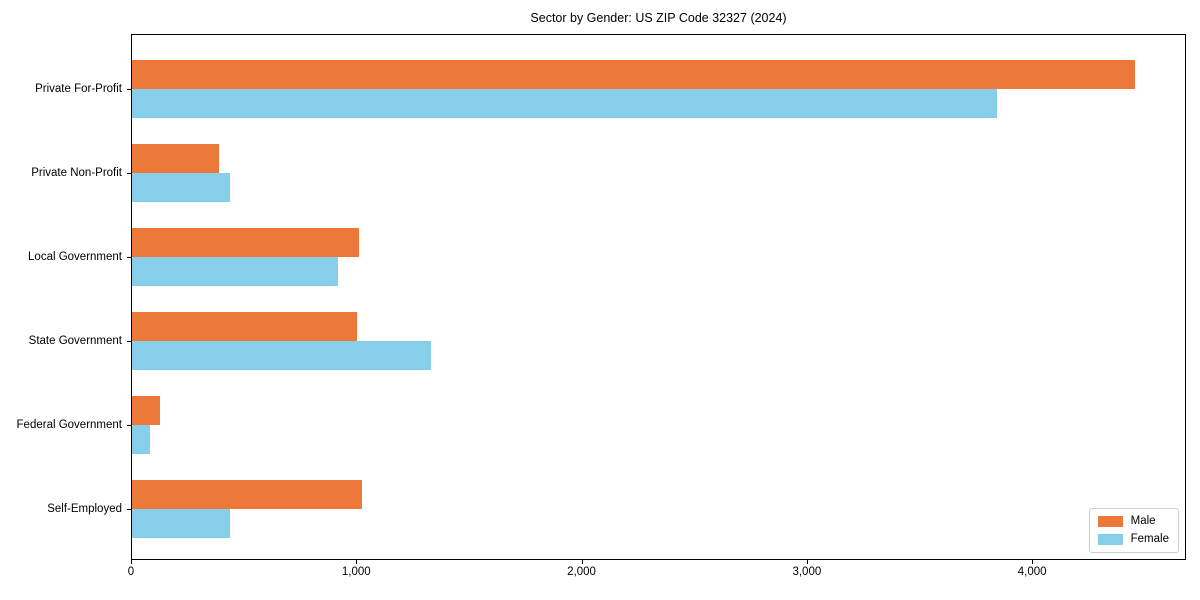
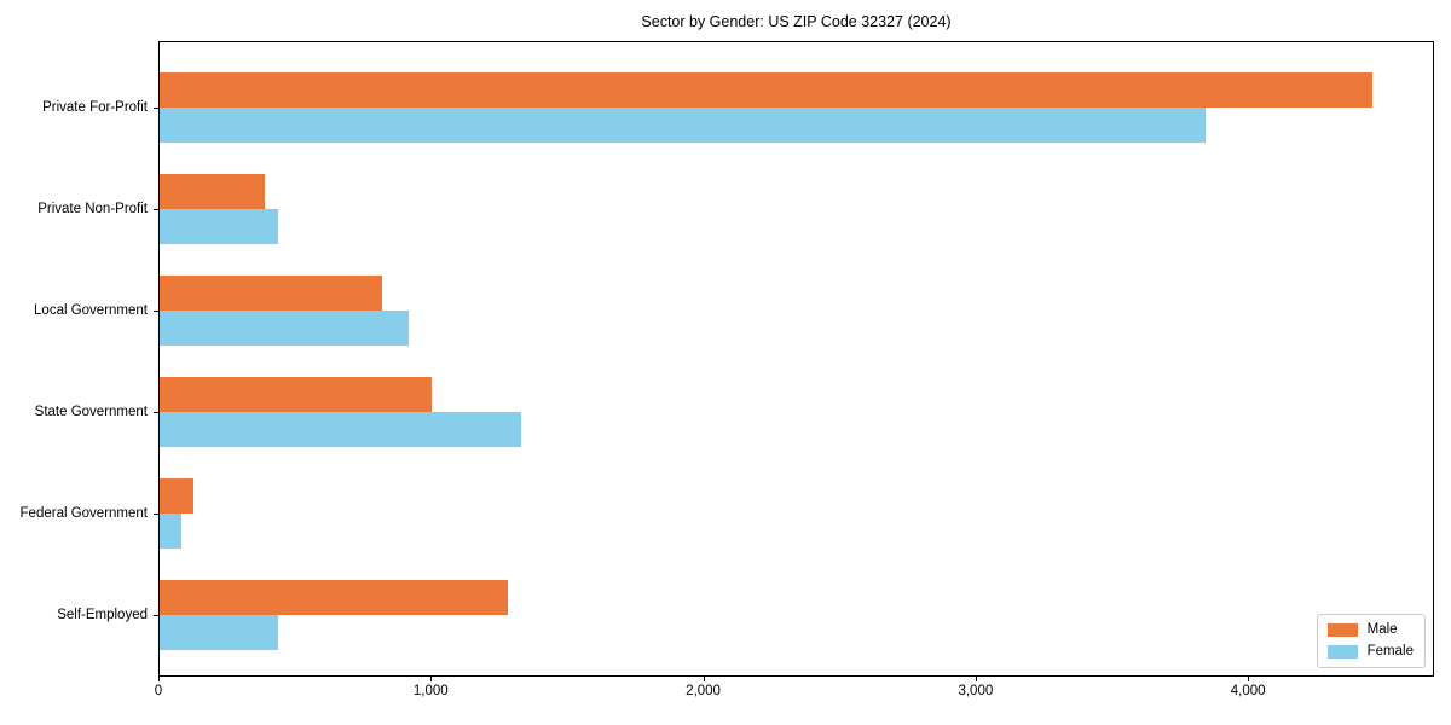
Male/Local Government: 1010 -> 820
Male/Self-Employed: 1020 -> 1280
